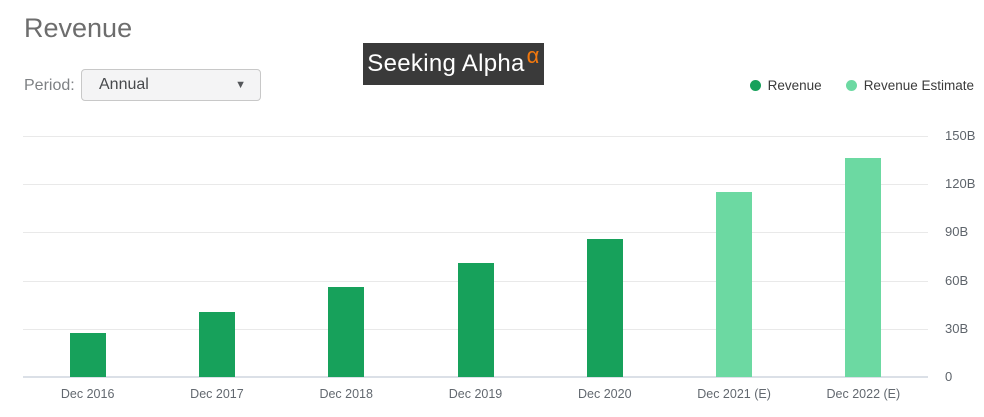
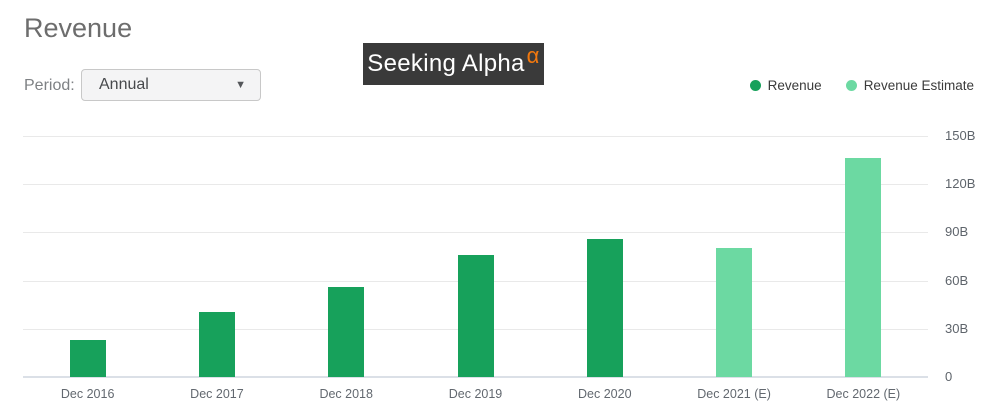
Revenue/Dec 2016: 28B -> 23B
Revenue/Dec 2019: 71B -> 76B
Revenue Estimate/Dec 2021 (E): 115B -> 80B
